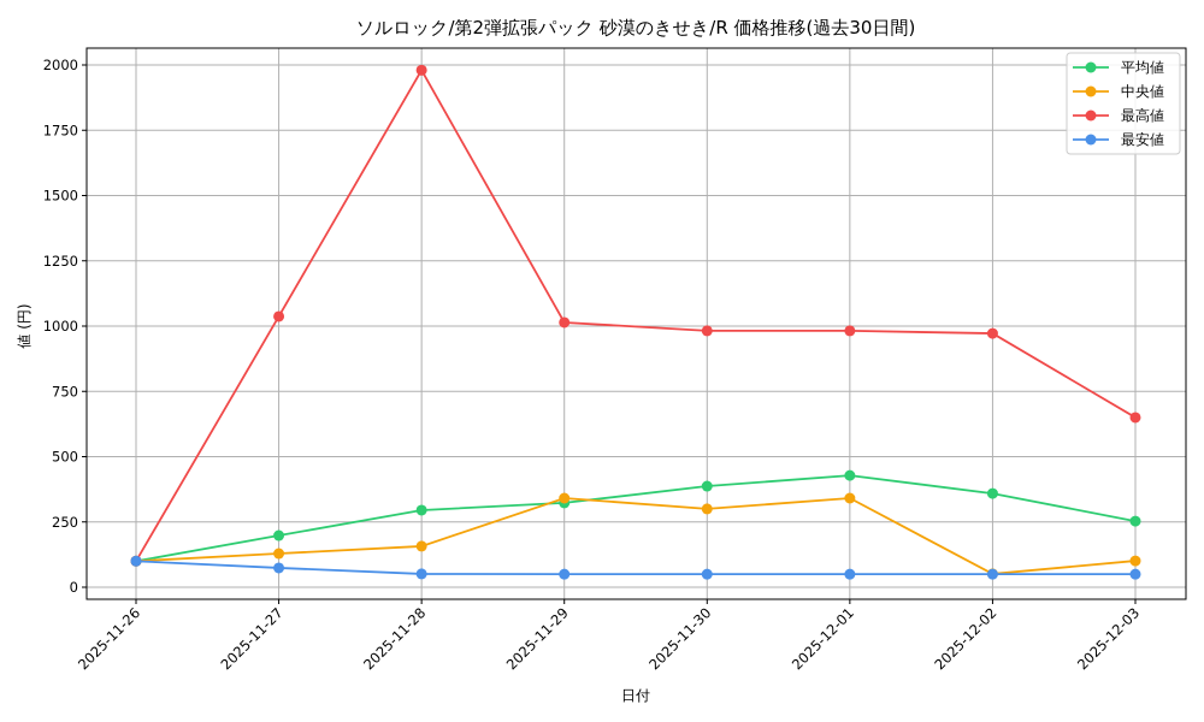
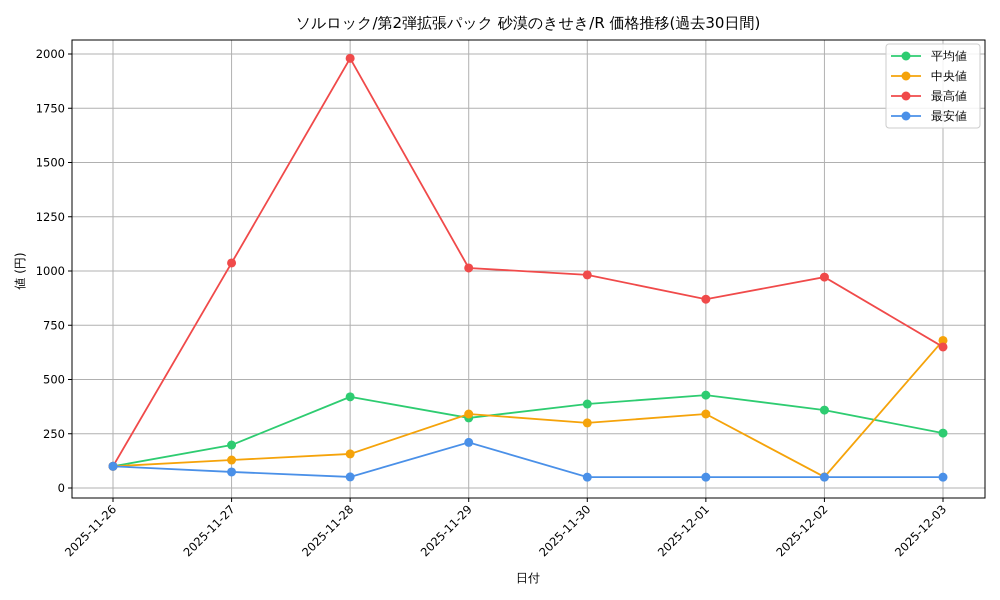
平均値/2025-11-28: 300 -> 420
最安値/2025-11-29: 50 -> 210
最高値/2025-12-01: 980 -> 870
中央値/2025-12-03: 100 -> 680
